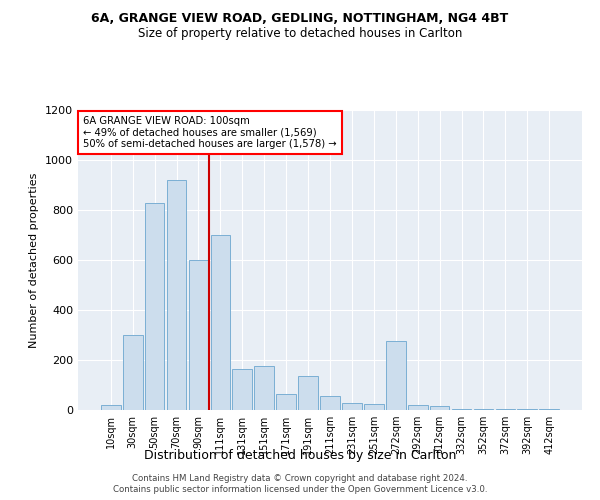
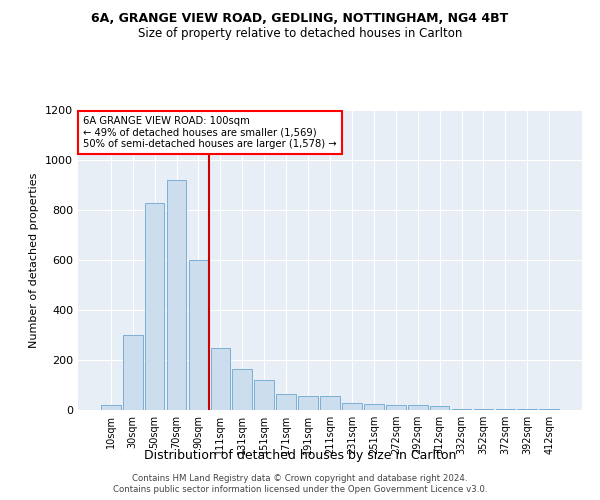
111sqm: 700 -> 250
151sqm: 175 -> 120
191sqm: 135 -> 55
272sqm: 275 -> 20
